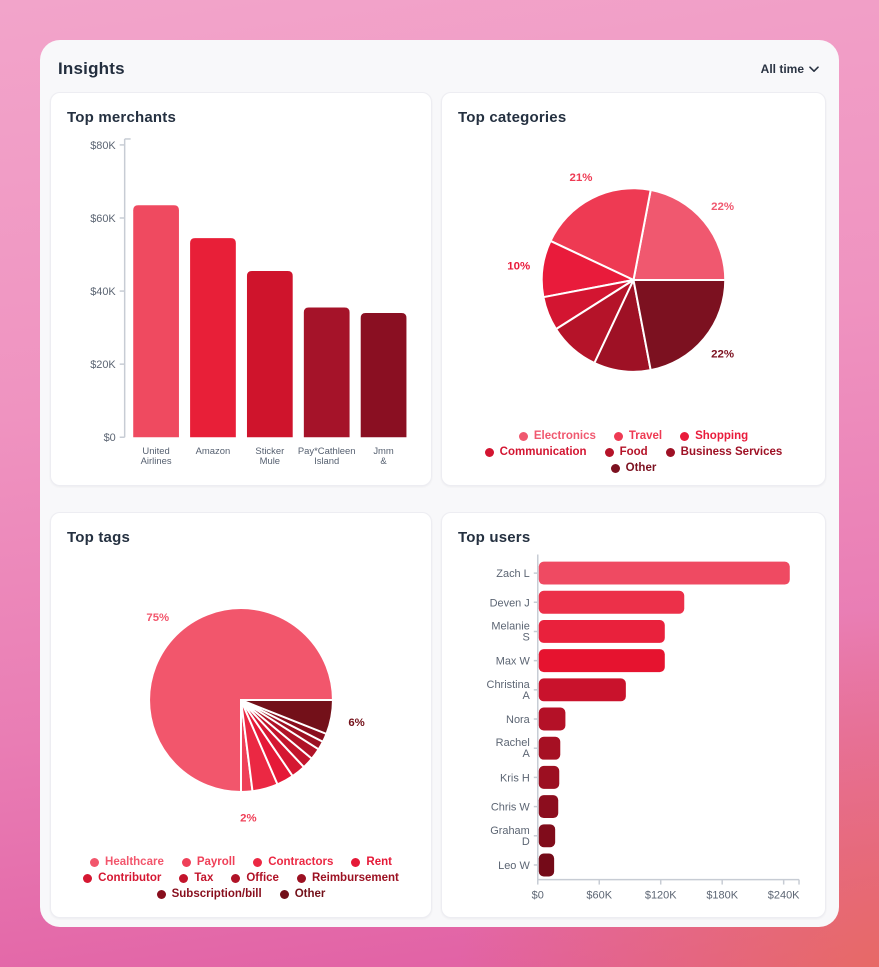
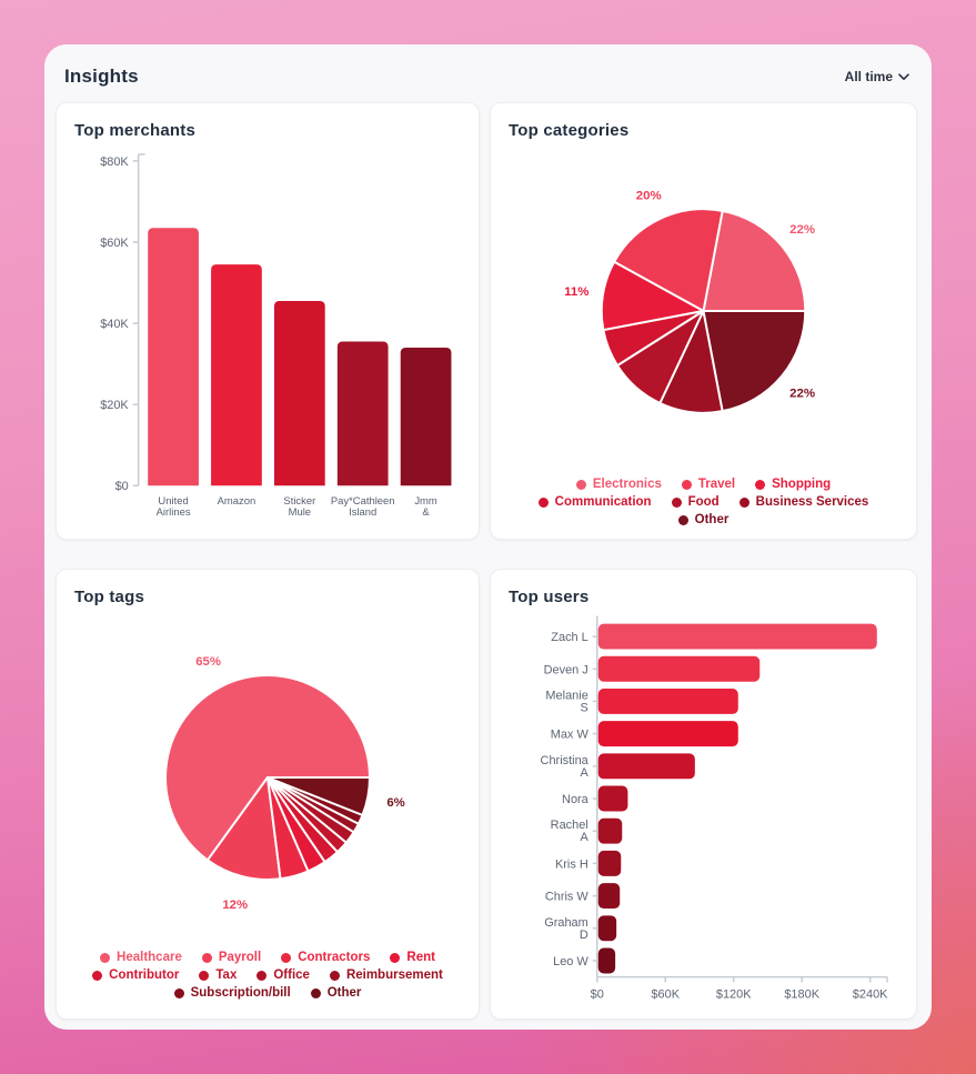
Top categories/Travel: 21% -> 20%
Top categories/Shopping: 10% -> 11%
Top tags/Healthcare: 75% -> 65%
Top tags/Payroll: 2% -> 12%
